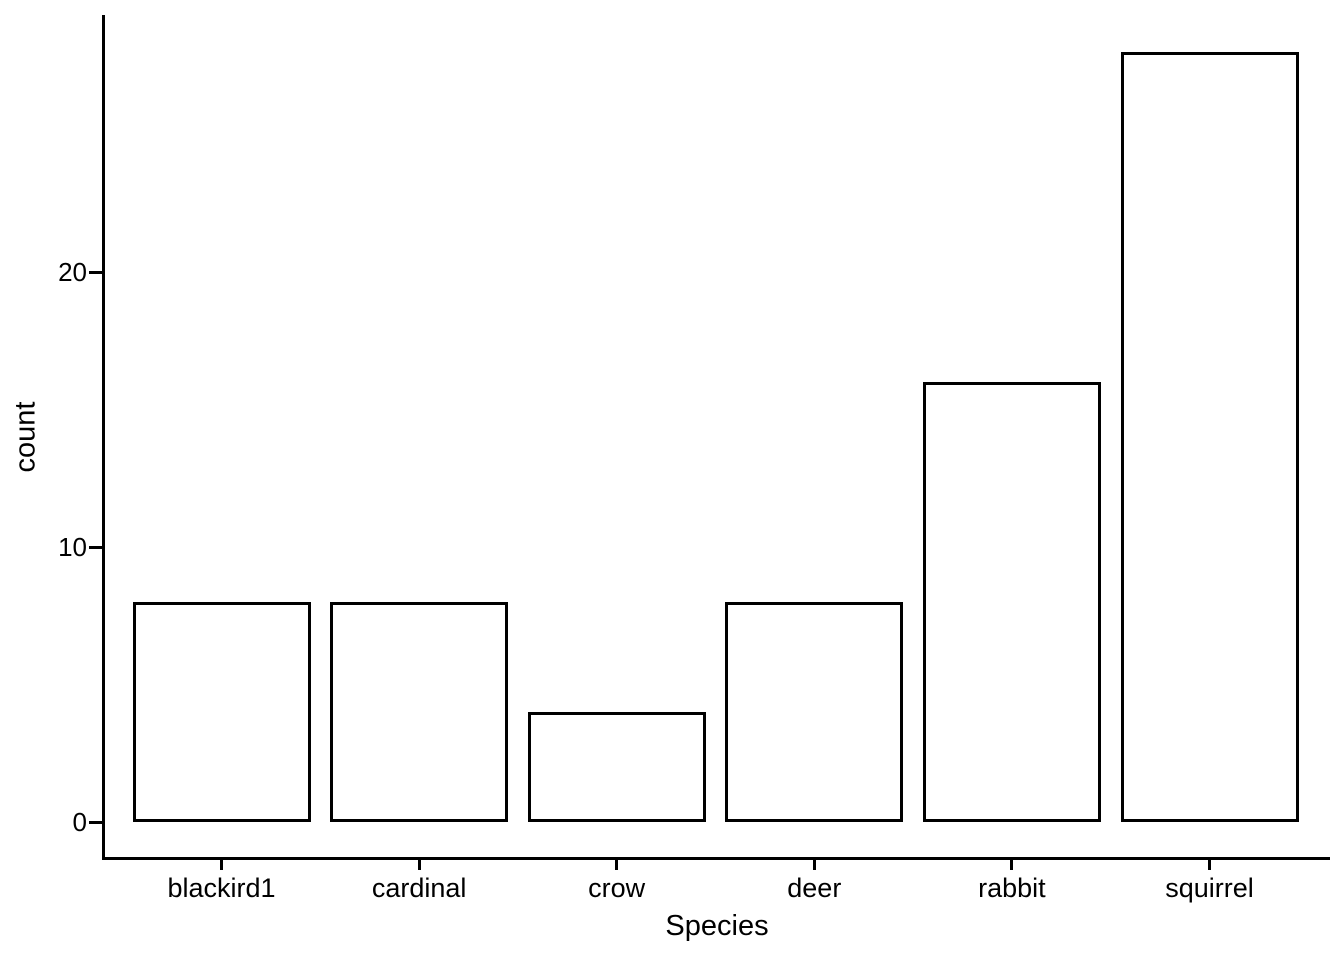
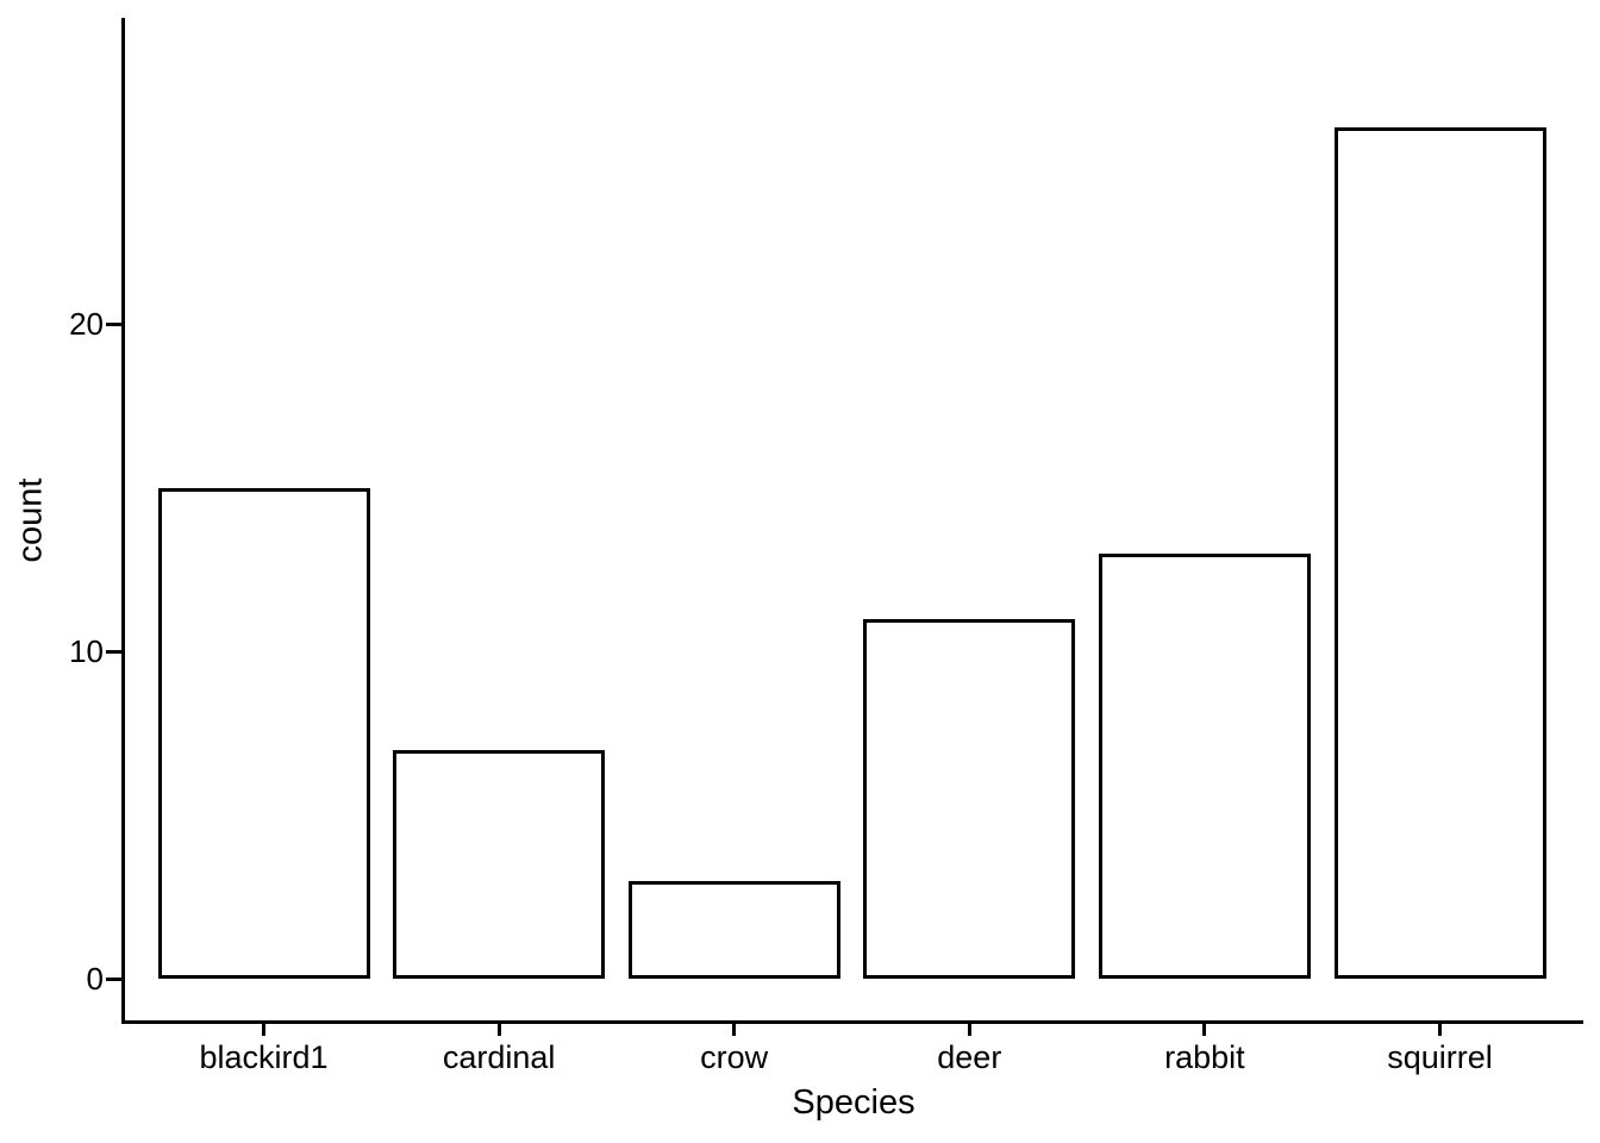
blackird1: 8 -> 15
cardinal: 8 -> 7
crow: 4 -> 3
deer: 8 -> 11
rabbit: 16 -> 13
squirrel: 28 -> 26
